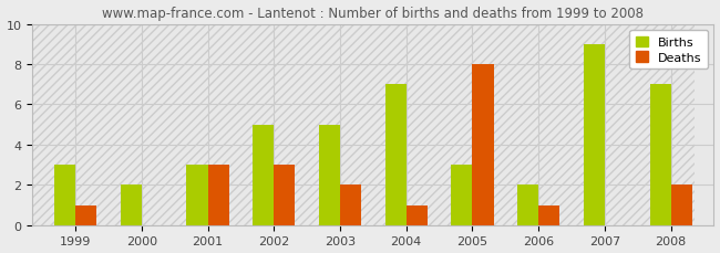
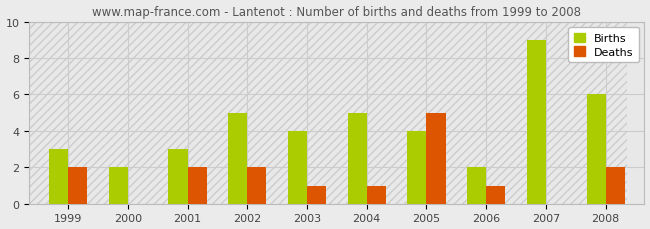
Deaths/1999: 1 -> 2
Deaths/2001: 3 -> 2
Deaths/2002: 3 -> 2
Births/2003: 5 -> 4
Deaths/2003: 2 -> 1
Births/2004: 7 -> 5
Births/2005: 3 -> 4
Deaths/2005: 8 -> 5
Births/2008: 7 -> 6
